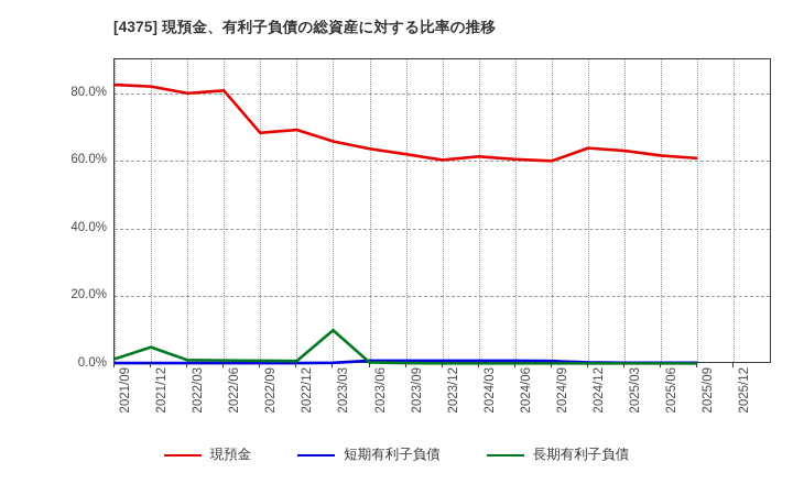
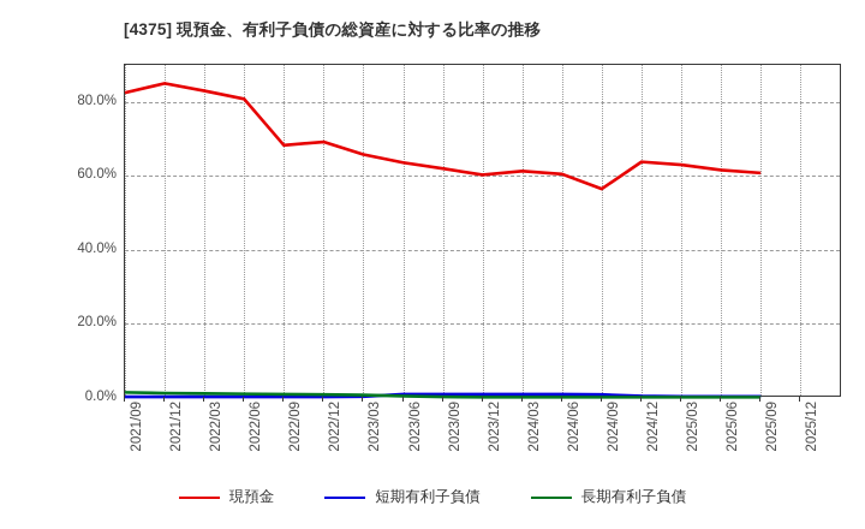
現預金/2021/12: 82% -> 85%
長期有利子負債/2021/12: 5% -> 1%
現預金/2022/03: 80% -> 83%
長期有利子負債/2023/03: 10% -> 1%
現預金/2024/09: 60% -> 56%
